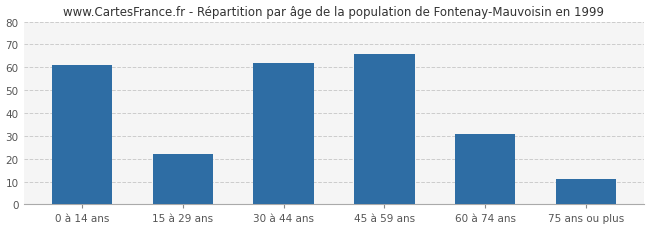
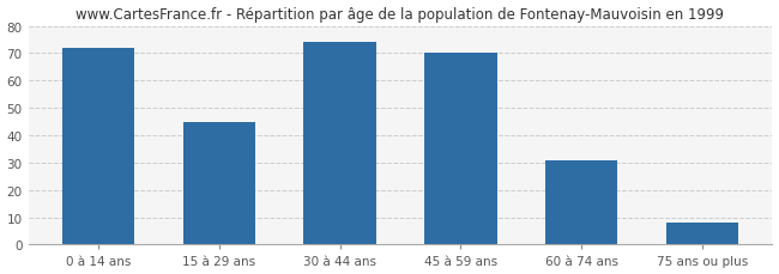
0 à 14 ans: 61 -> 72
15 à 29 ans: 22 -> 45
30 à 44 ans: 62 -> 74
45 à 59 ans: 66 -> 70
75 ans ou plus: 11 -> 8
